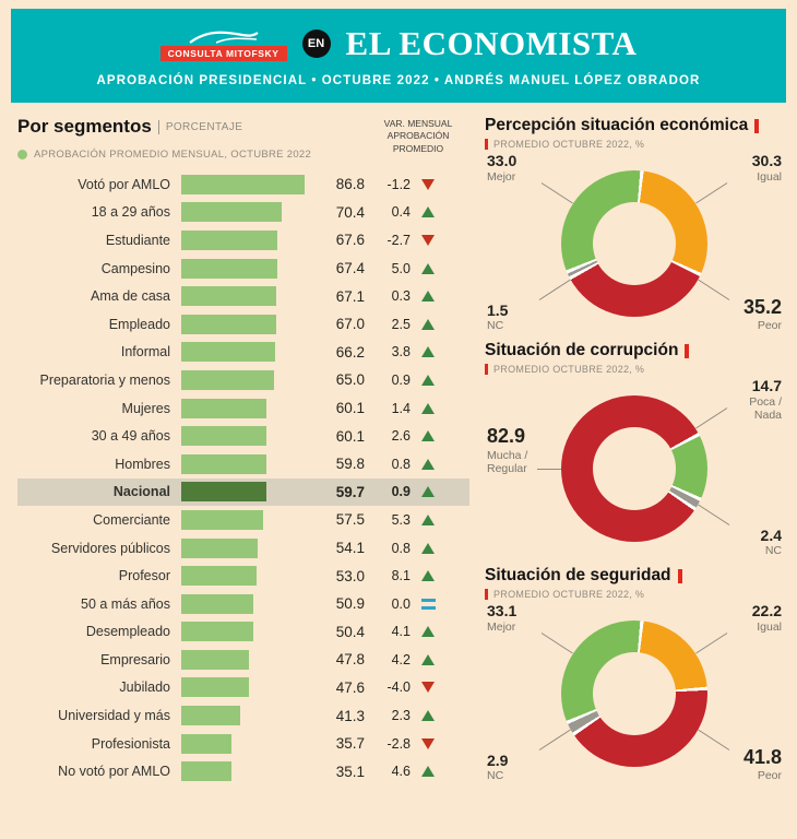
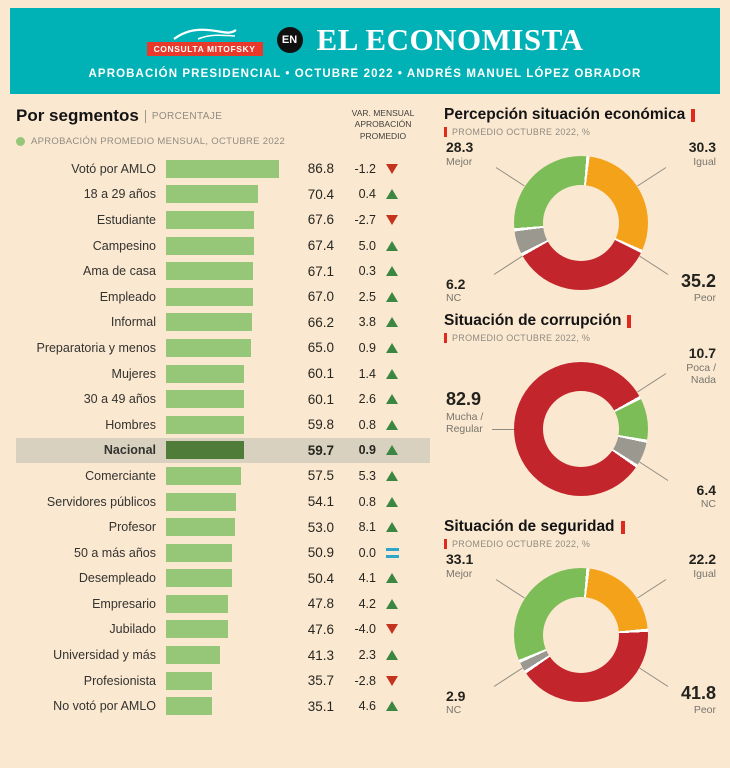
Percepción situación económica/NC: 1.5 -> 6.2
Percepción situación económica/Mejor: 33.0 -> 28.3
Situación de corrupción/Poca / Nada: 14.7 -> 10.7
Situación de corrupción/NC: 2.4 -> 6.4
